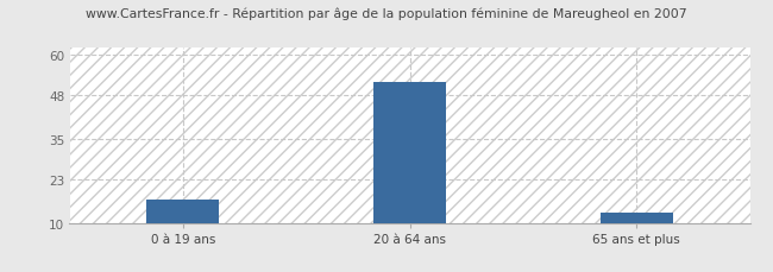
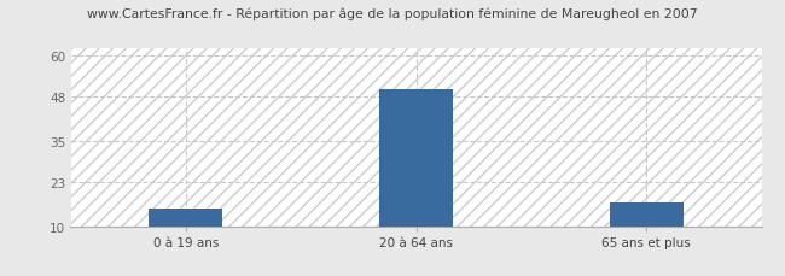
0 à 19 ans: 17 -> 15
20 à 64 ans: 52 -> 50
65 ans et plus: 13 -> 17
